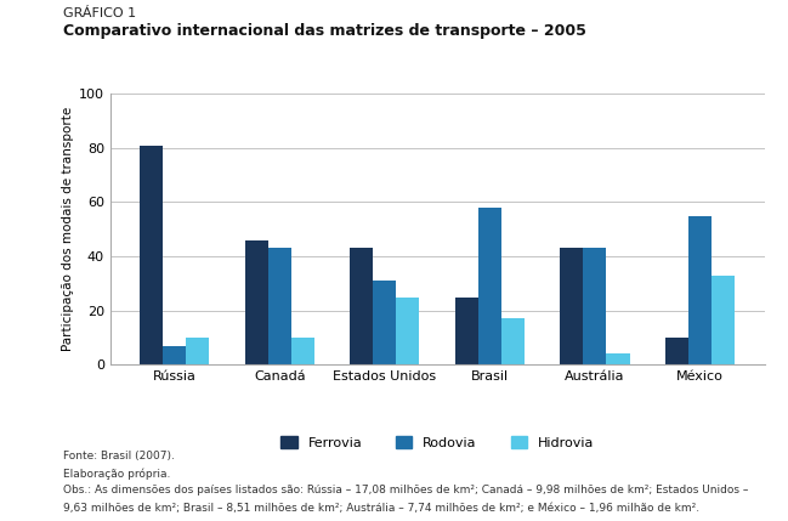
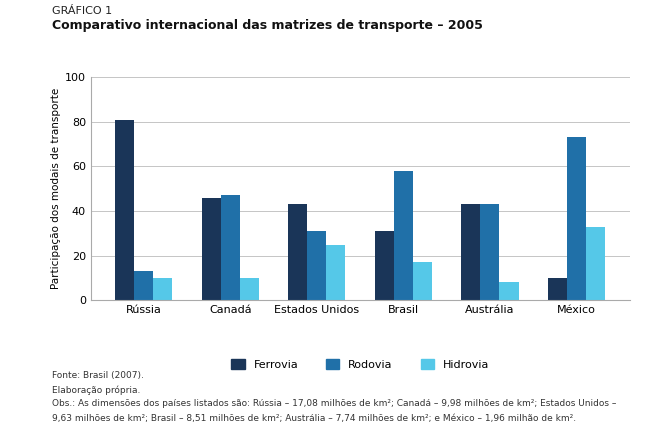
Rodovia/Rússia: 7 -> 13
Rodovia/Canadá: 43 -> 47
Ferrovia/Brasil: 25 -> 31
Hidrovia/Austrália: 4 -> 8
Rodovia/México: 55 -> 73
